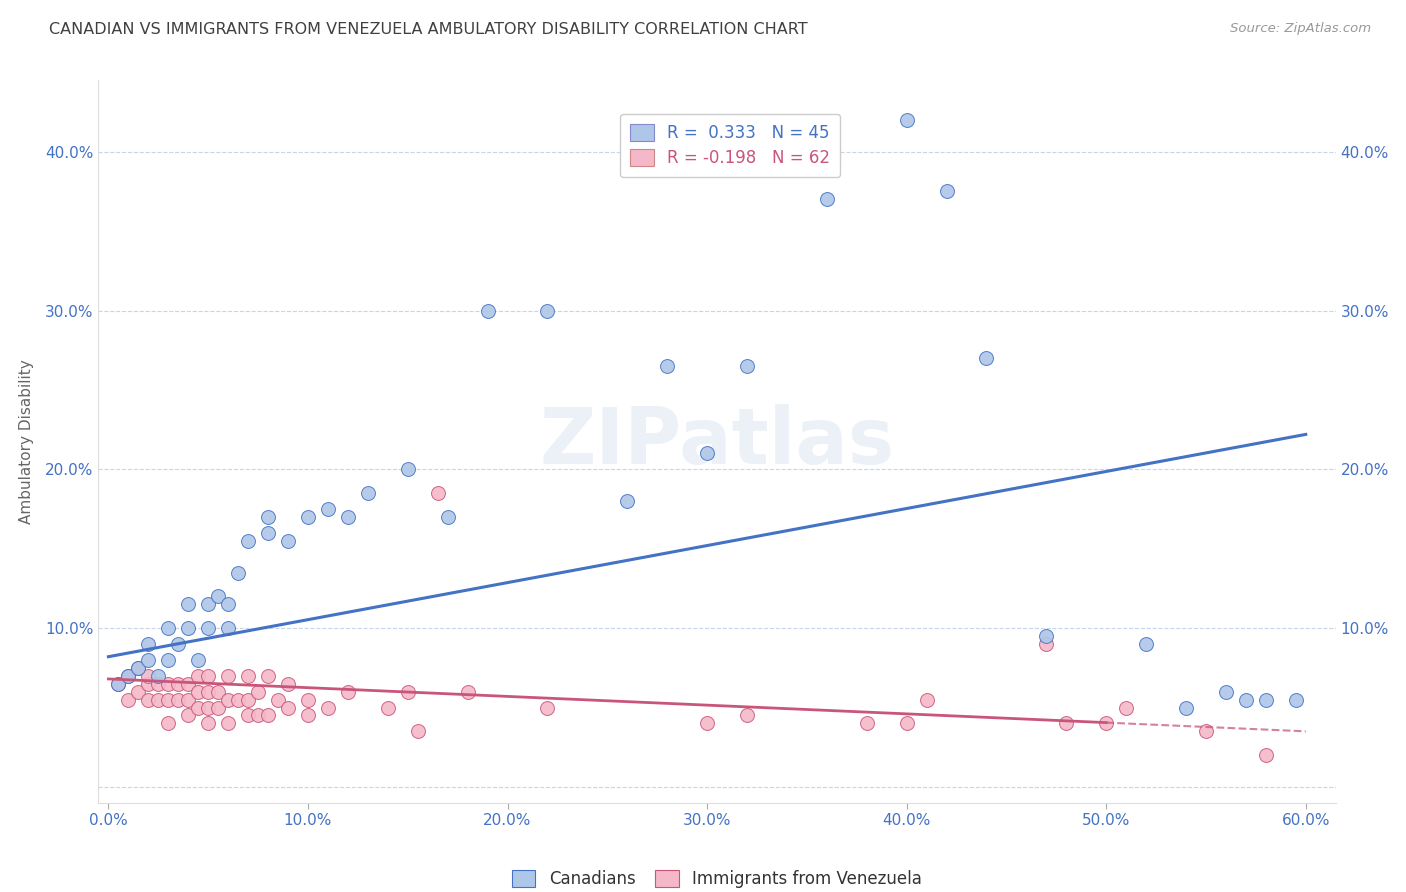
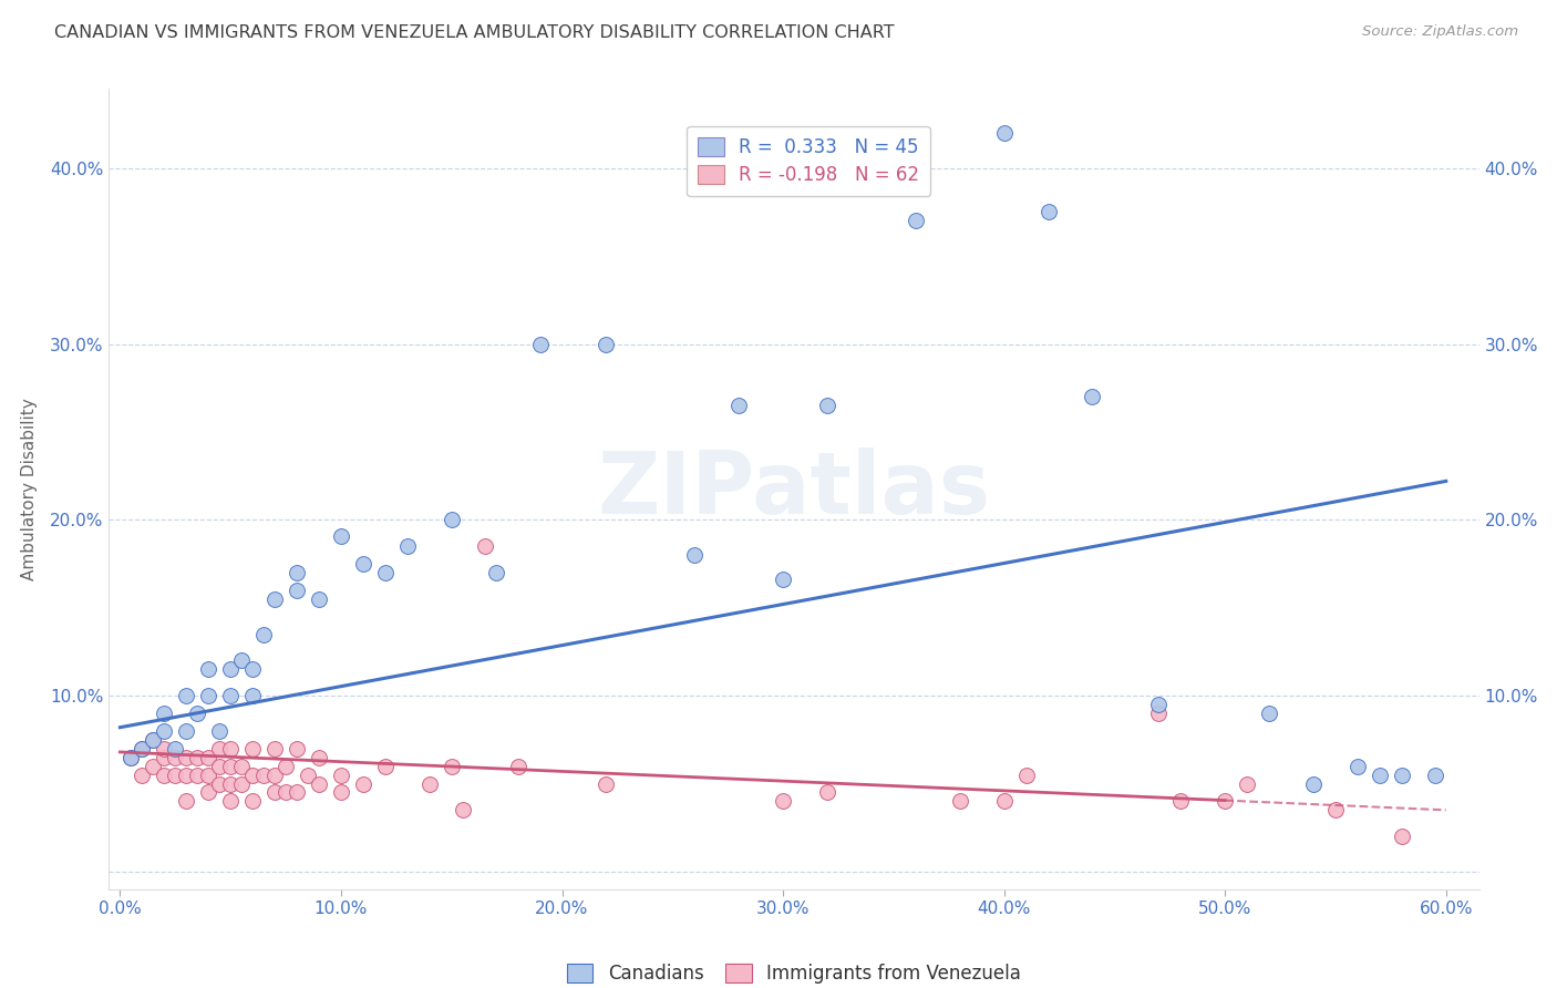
Canadians/10.0%: 17.0% -> 19.1%
Canadians/30.0%: 21.0% -> 16.6%
